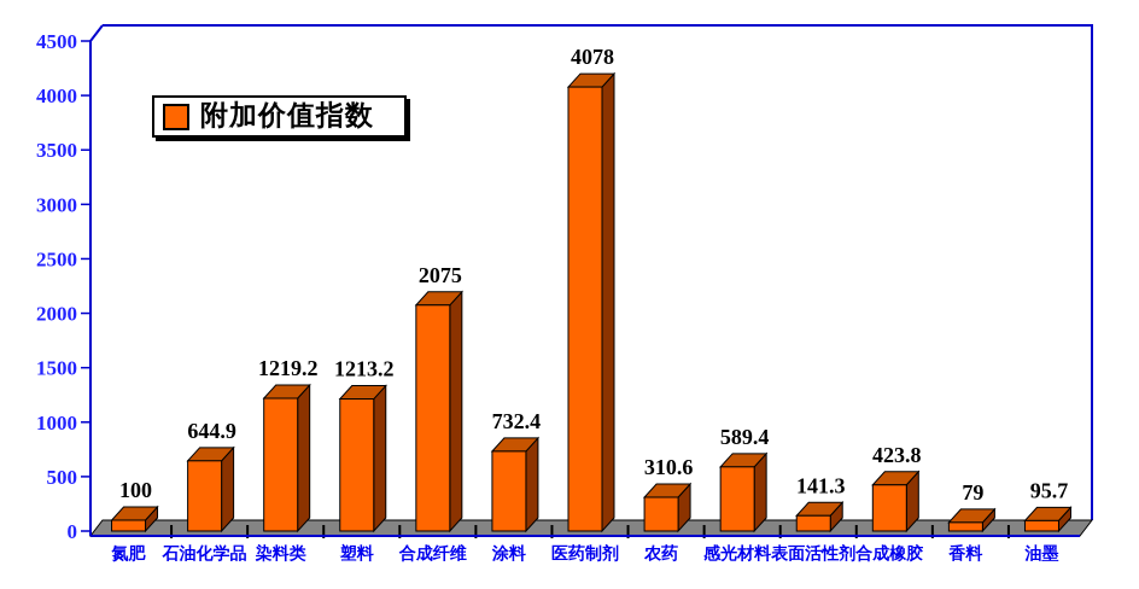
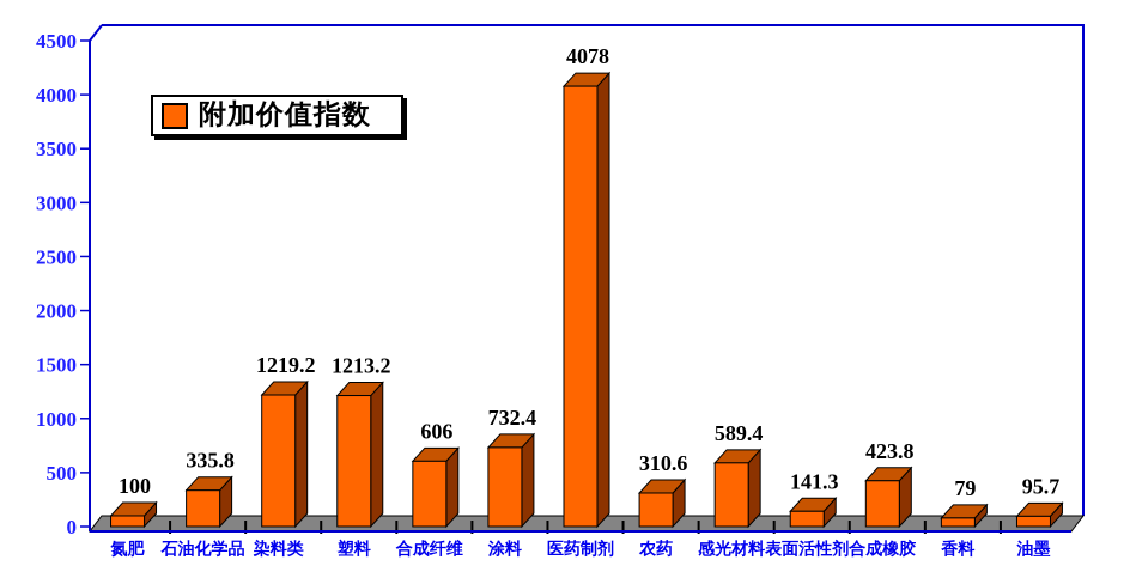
石油化学品: 644.9 -> 335.8
合成纤维: 2075 -> 606
